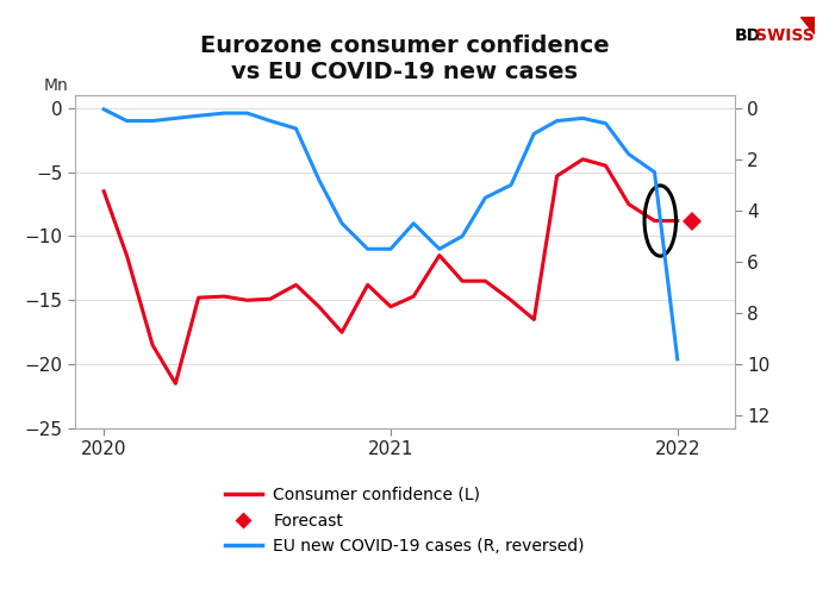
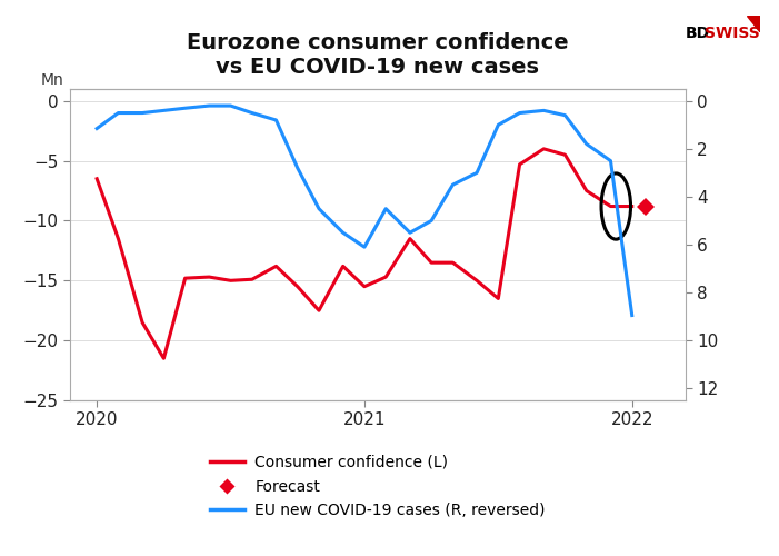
EU new COVID-19 cases (R, reversed)/2020: 0.05 -> 1.15
EU new COVID-19 cases (R, reversed)/2021: 5.50 -> 6.10
EU new COVID-19 cases (R, reversed)/2022: 9.80 -> 8.95
